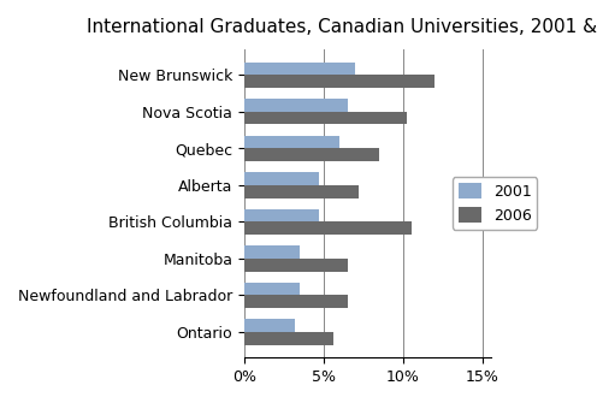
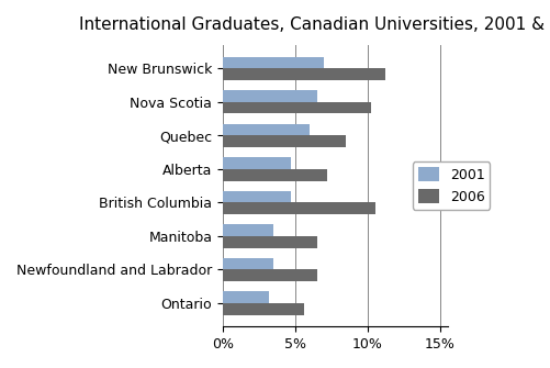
2006/New Brunswick: 12.0% -> 11.2%
